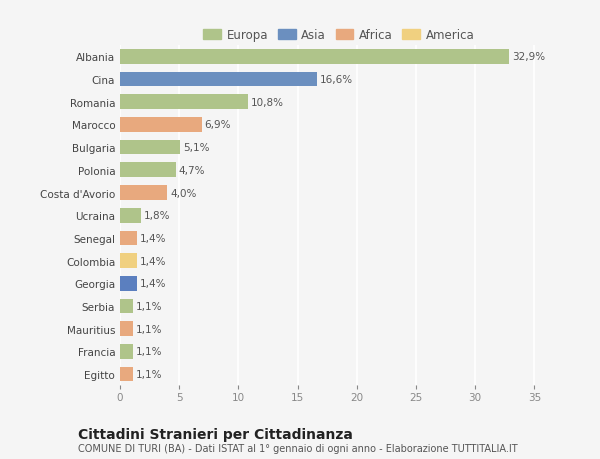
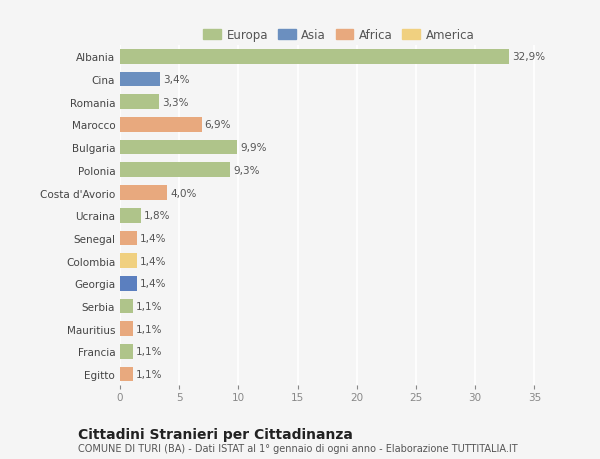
Cina: 16,6% -> 3,4%
Romania: 10,8% -> 3,3%
Bulgaria: 5,1% -> 9,9%
Polonia: 4,7% -> 9,3%
